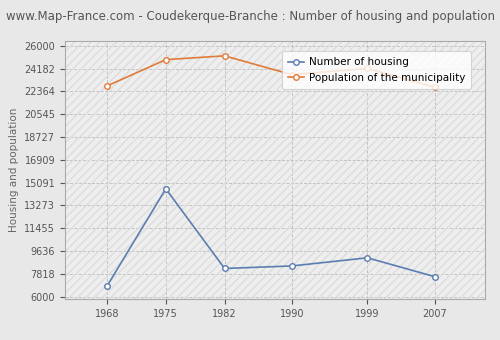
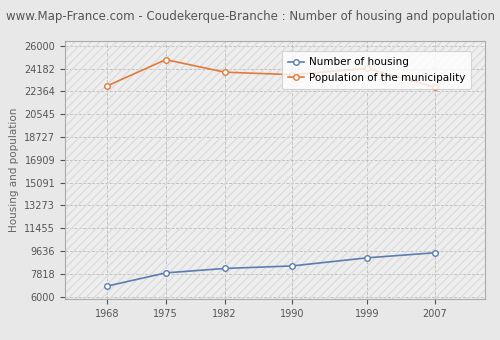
Number of housing/1975: 14600 -> 7900
Population of the municipality/1982: 25200 -> 23900
Number of housing/2007: 7600 -> 9500
